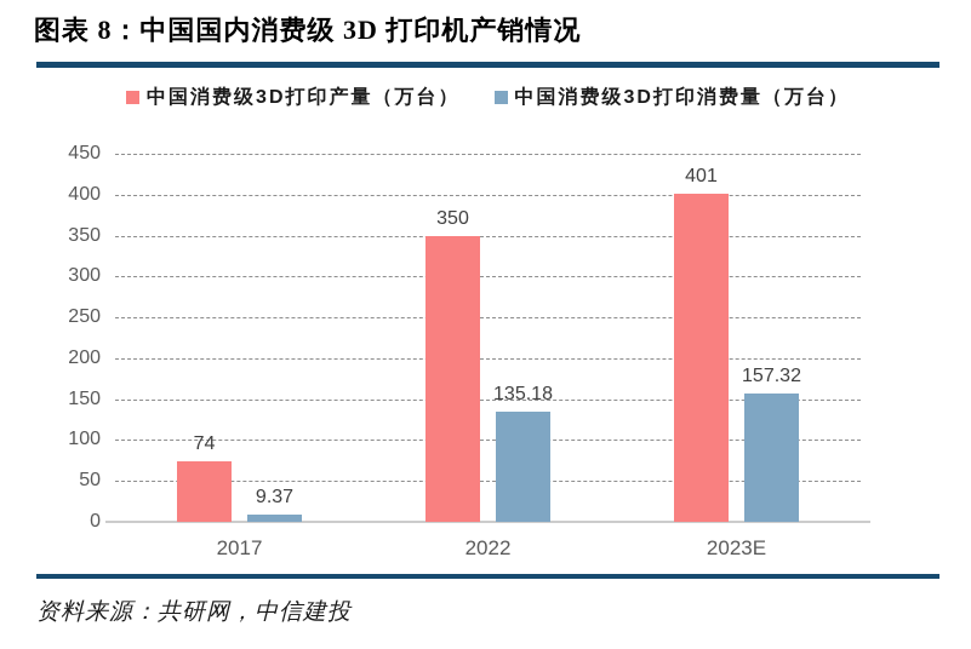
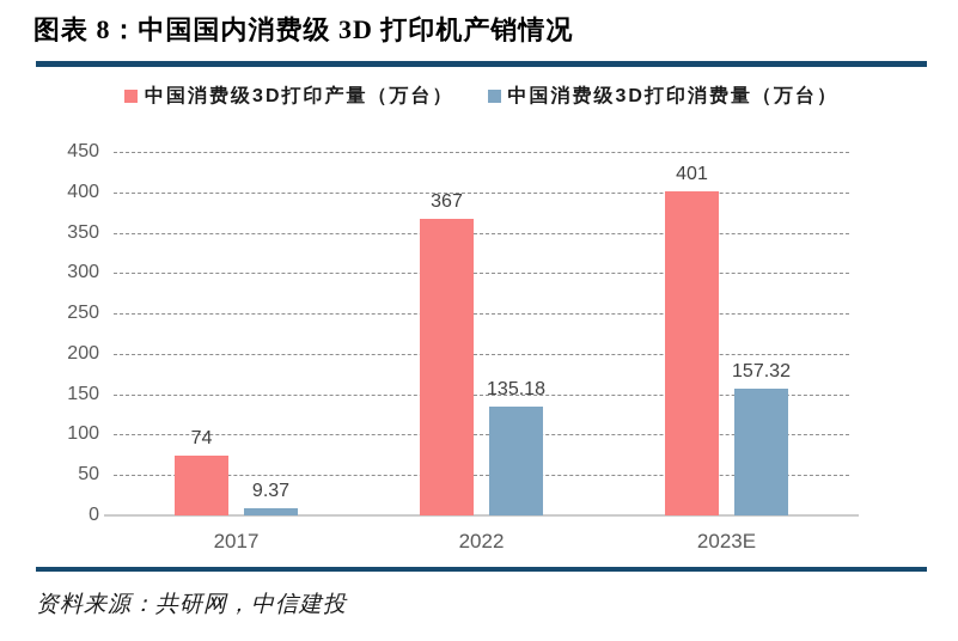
中国消费级3D打印产量（万台）/2022: 350 -> 367
